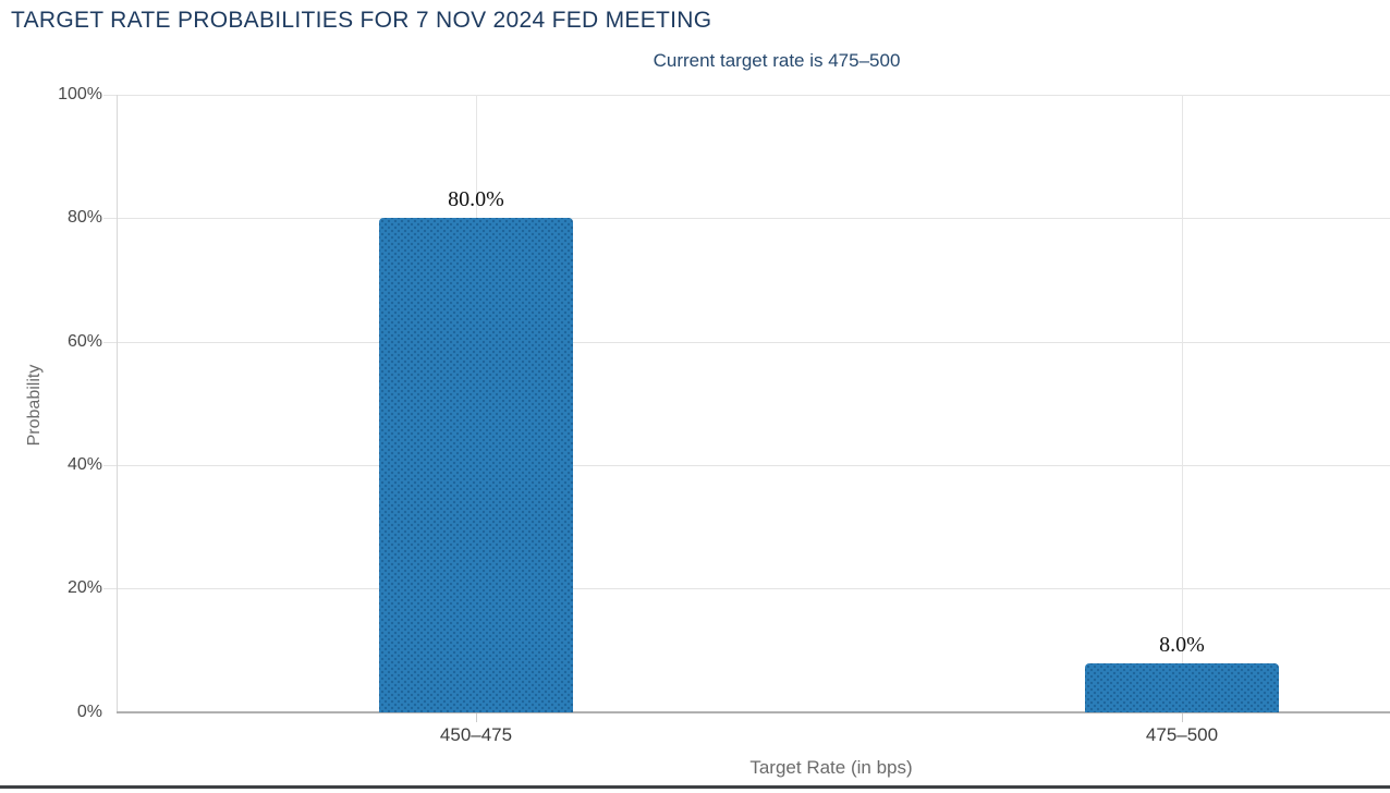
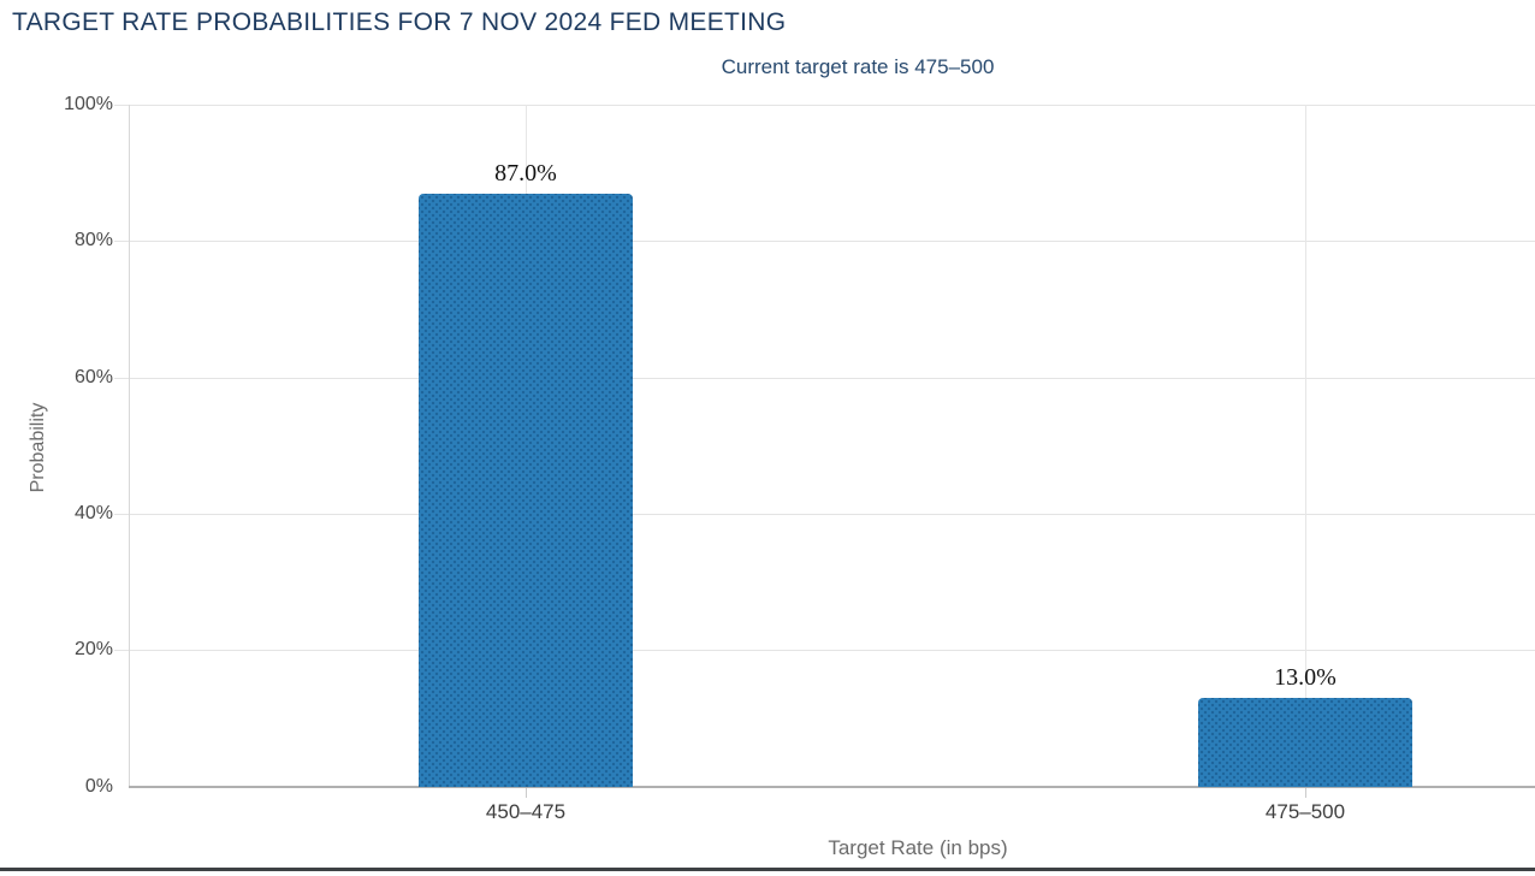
450–475: 80.0% -> 87.0%
475–500: 8.0% -> 13.0%
